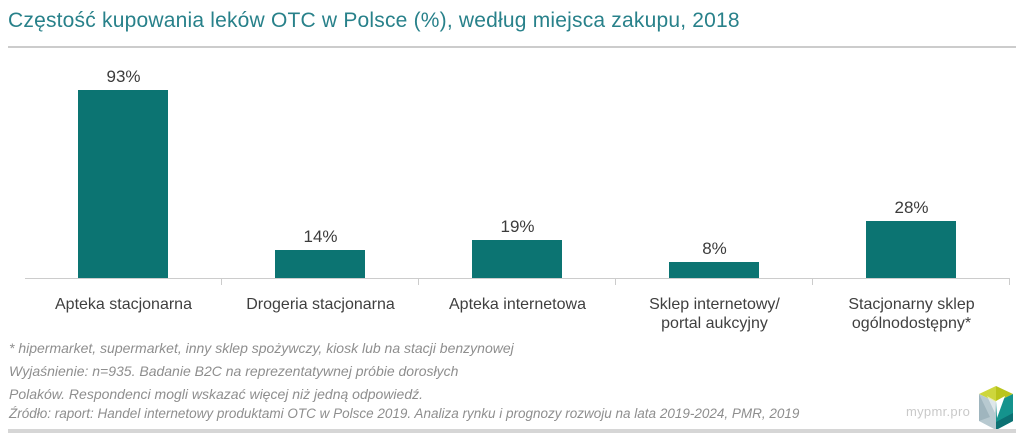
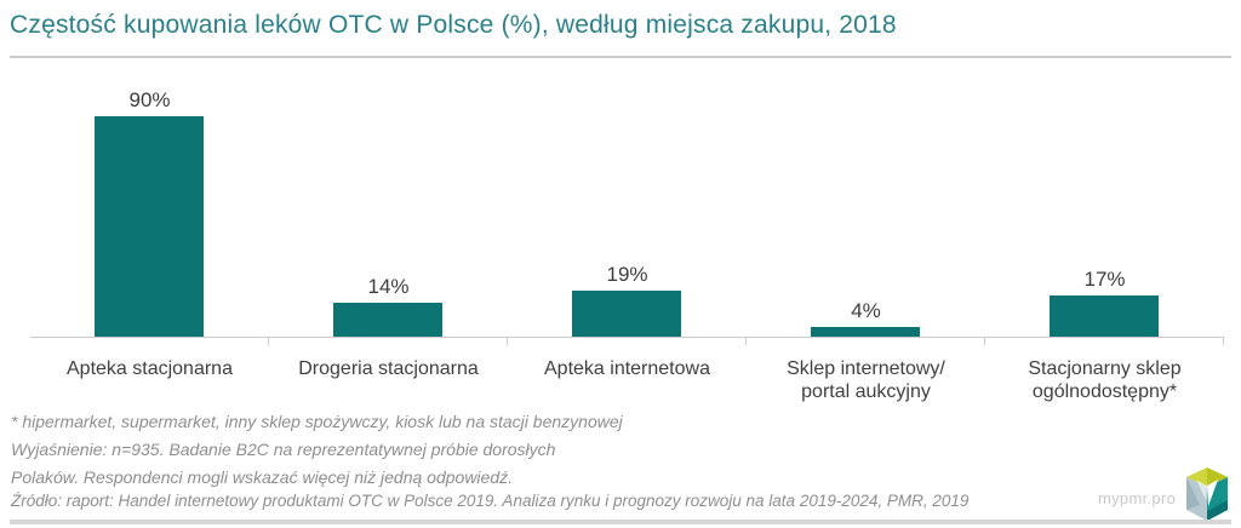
Apteka stacjonarna: 93% -> 90%
Sklep internetowy/ portal aukcyjny: 8% -> 4%
Stacjonarny sklep ogólnodostępny*: 28% -> 17%
